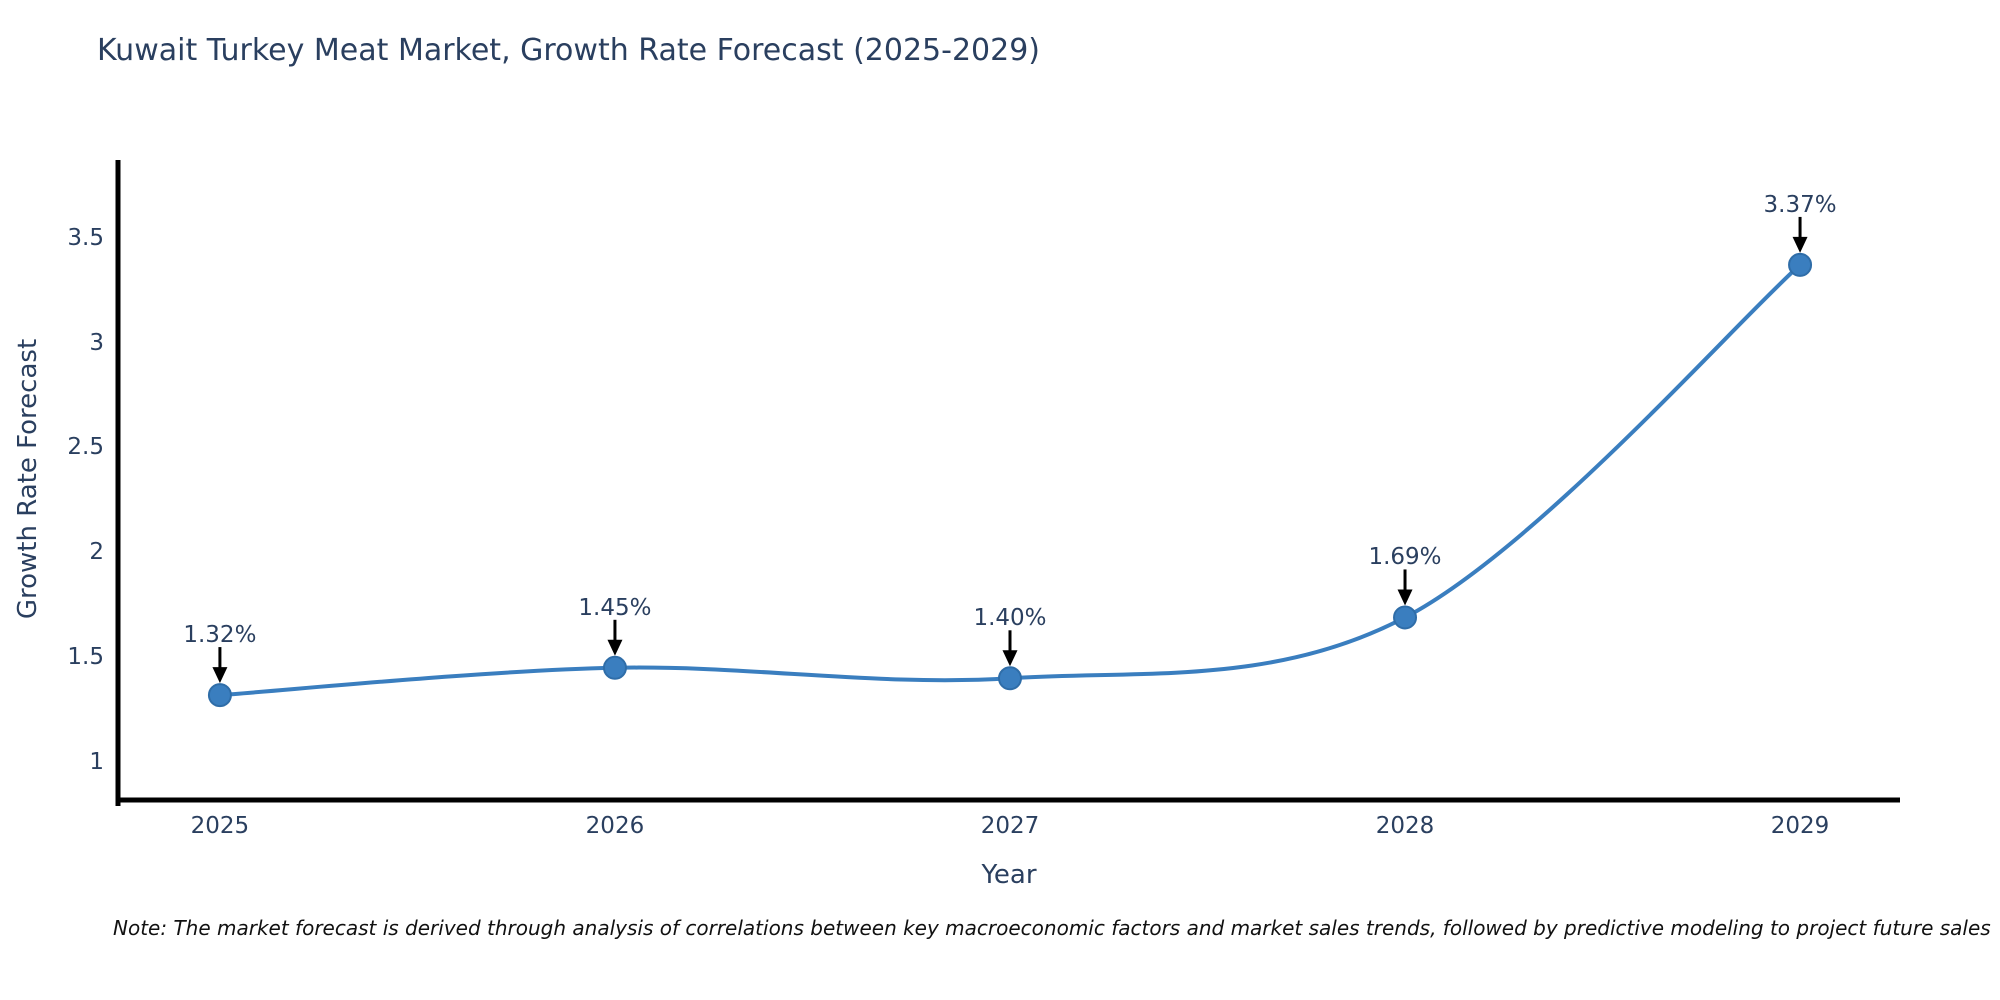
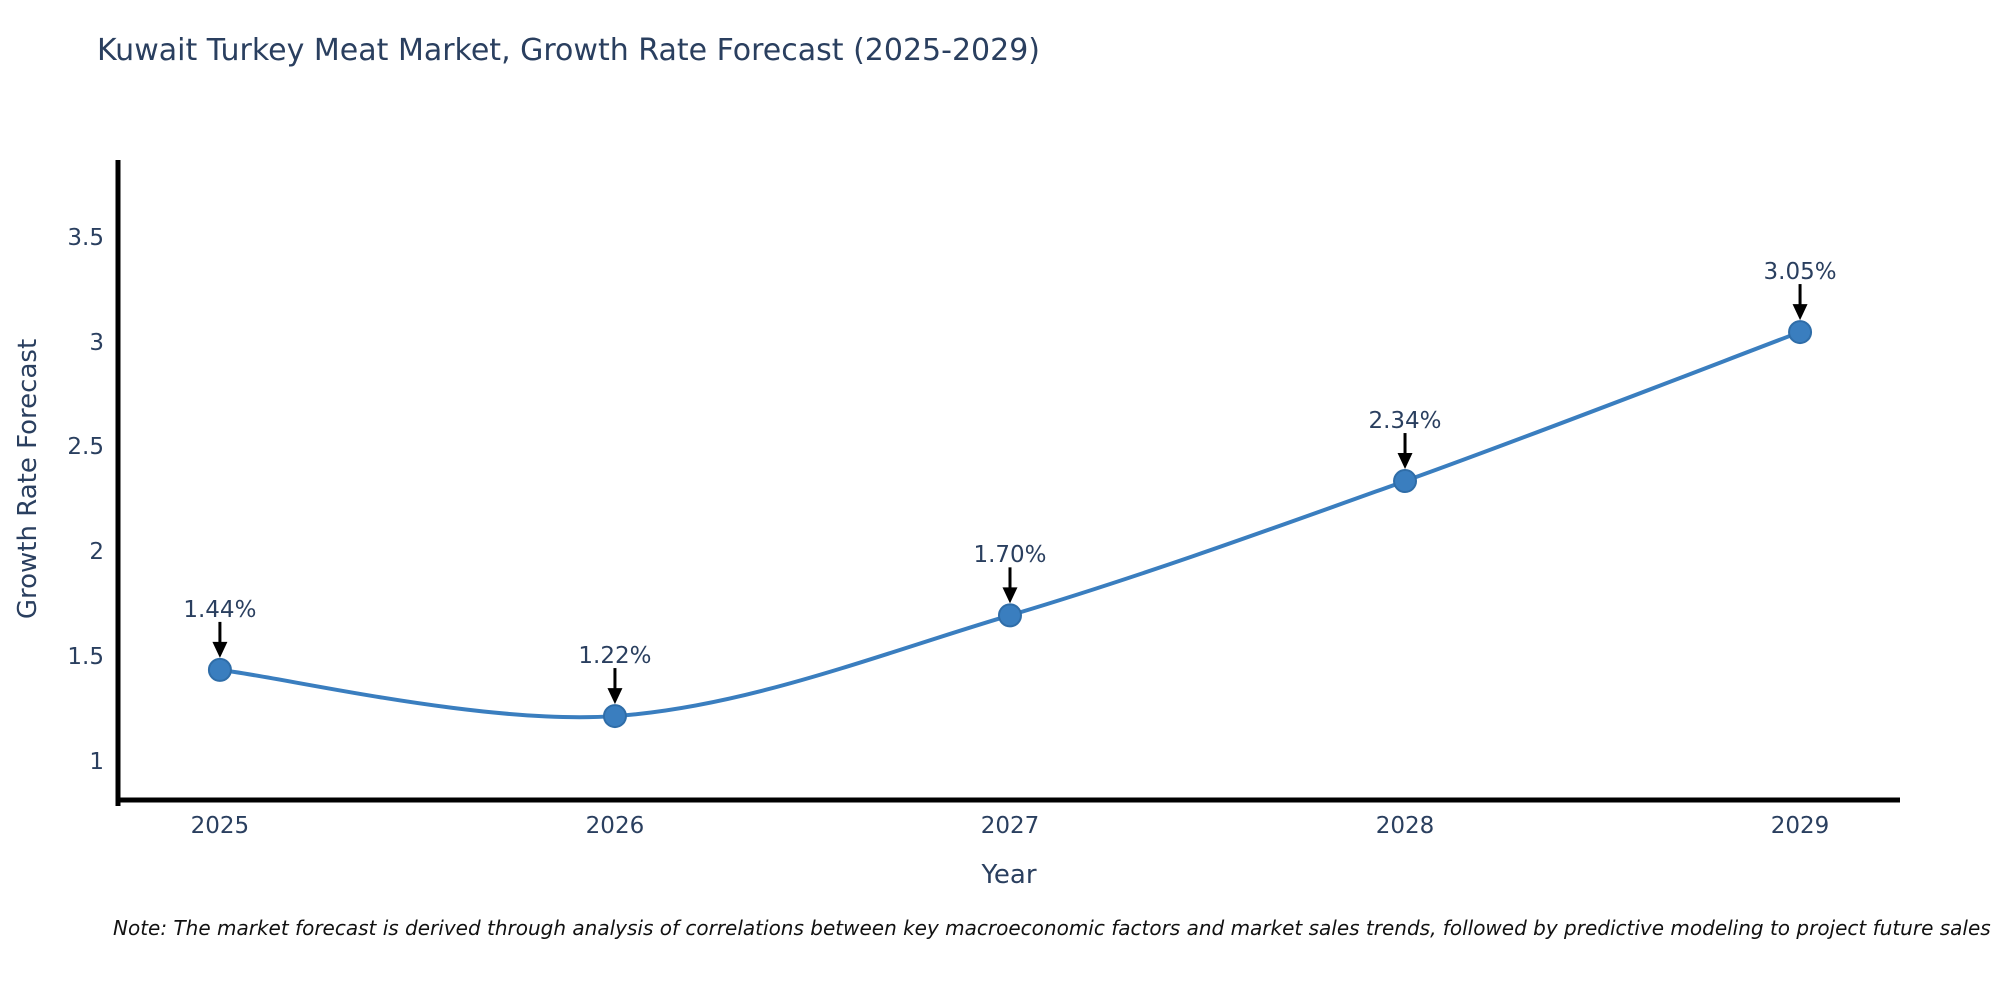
2025: 1.32% -> 1.44%
2026: 1.45% -> 1.22%
2027: 1.40% -> 1.70%
2028: 1.69% -> 2.34%
2029: 3.37% -> 3.05%
